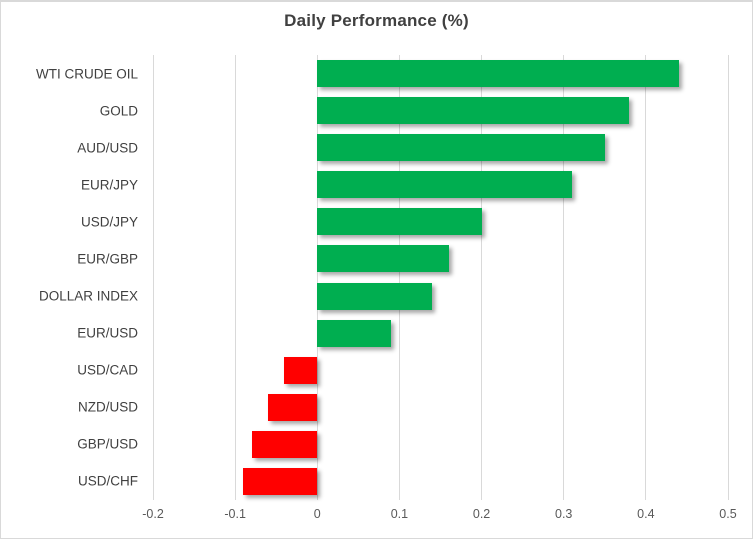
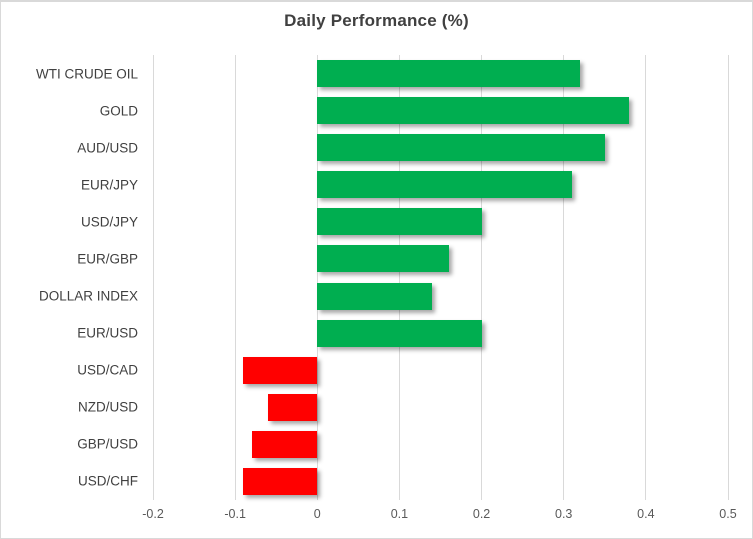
WTI CRUDE OIL: 0.44 -> 0.32
EUR/USD: 0.09 -> 0.20
USD/CAD: -0.04 -> -0.09
